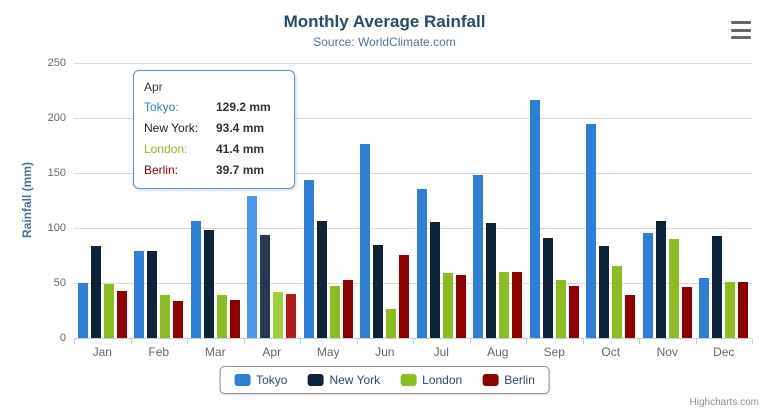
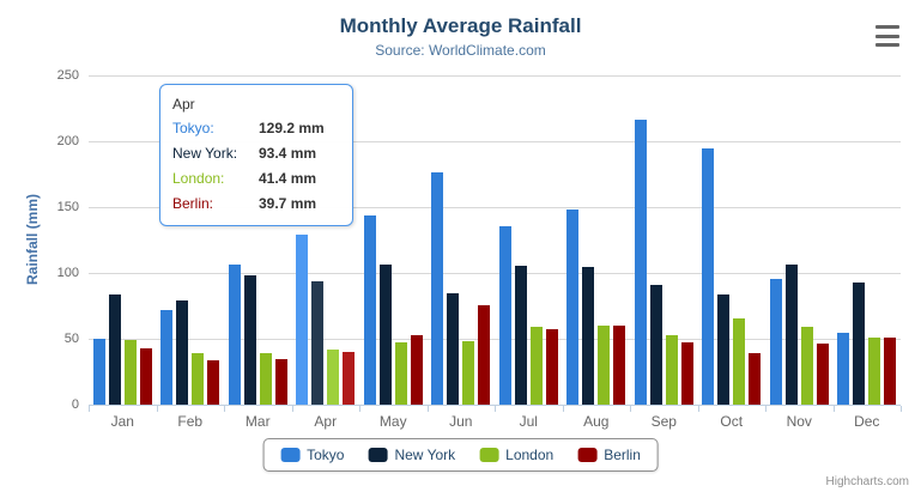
Tokyo/Feb: 79 -> 72
London/Jun: 26 -> 48
London/Nov: 90 -> 59
